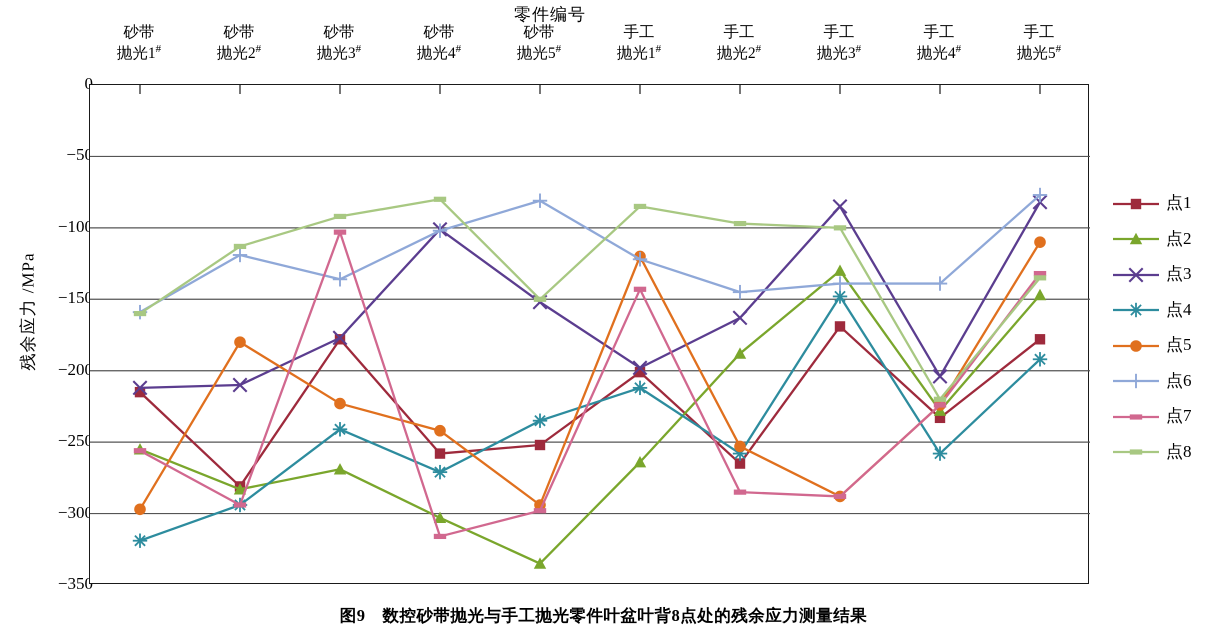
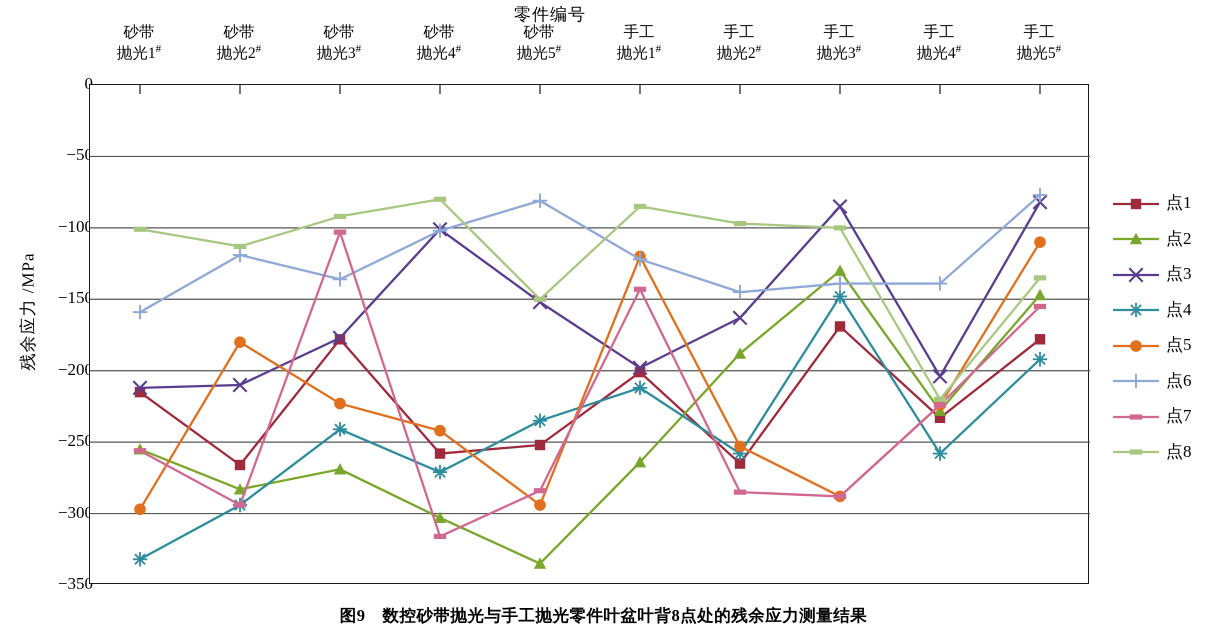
点4/砂带 抛光1#: -319 -> -332
点8/砂带 抛光1#: -160 -> -101
点1/砂带 抛光2#: -281 -> -266
点7/砂带 抛光5#: -298 -> -284
点7/手工 抛光5#: -132 -> -155
